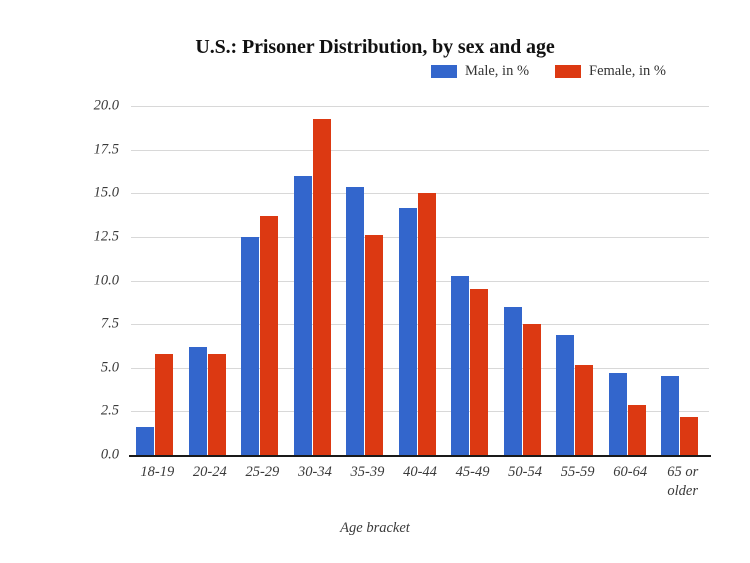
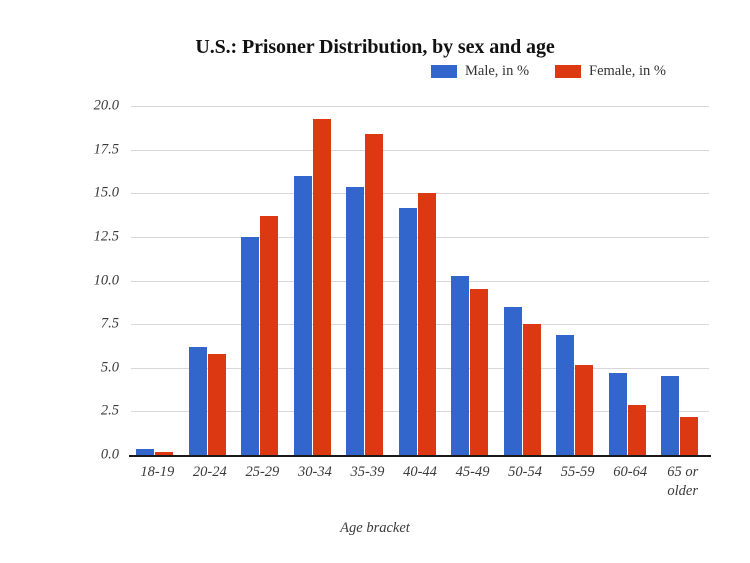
Male, in %/18-19: 1.6 -> 0.3
Female, in %/18-19: 5.8 -> 0.1
Female, in %/35-39: 12.6 -> 18.4
